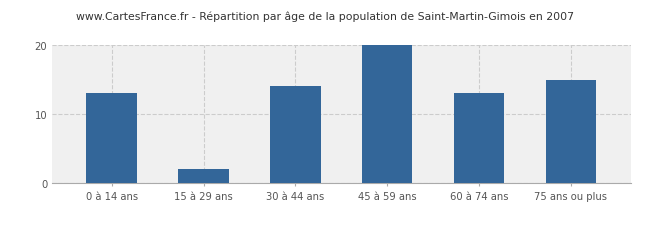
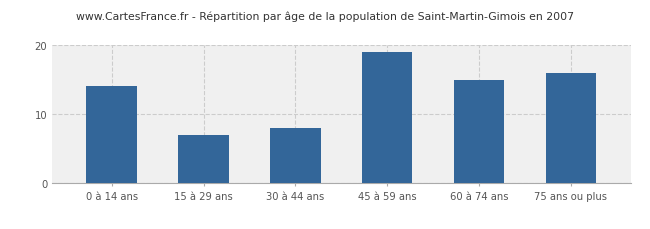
0 à 14 ans: 13 -> 14
15 à 29 ans: 2 -> 7
30 à 44 ans: 14 -> 8
45 à 59 ans: 20 -> 19
60 à 74 ans: 13 -> 15
75 ans ou plus: 15 -> 16
